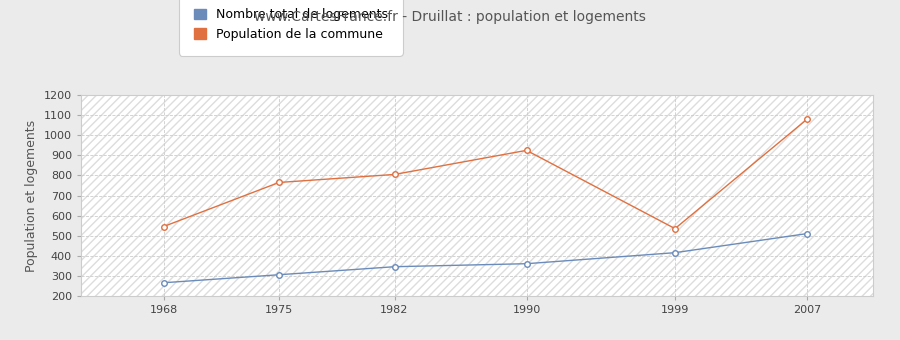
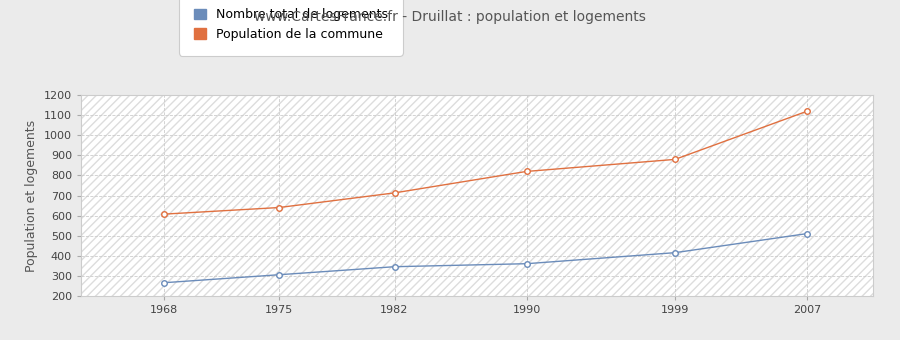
Population de la commune/1968: 545 -> 607
Population de la commune/1975: 765 -> 640
Population de la commune/1982: 805 -> 713
Population de la commune/1990: 925 -> 820
Population de la commune/1999: 535 -> 880
Population de la commune/2007: 1080 -> 1120
